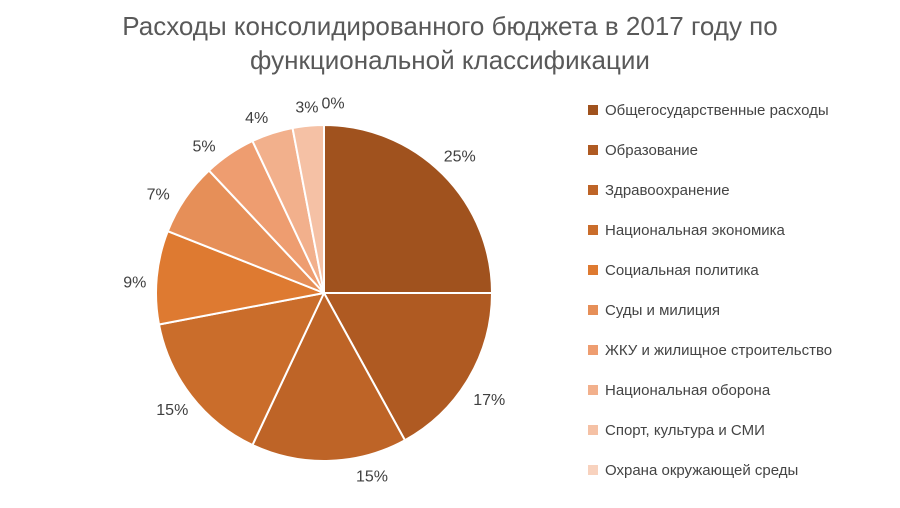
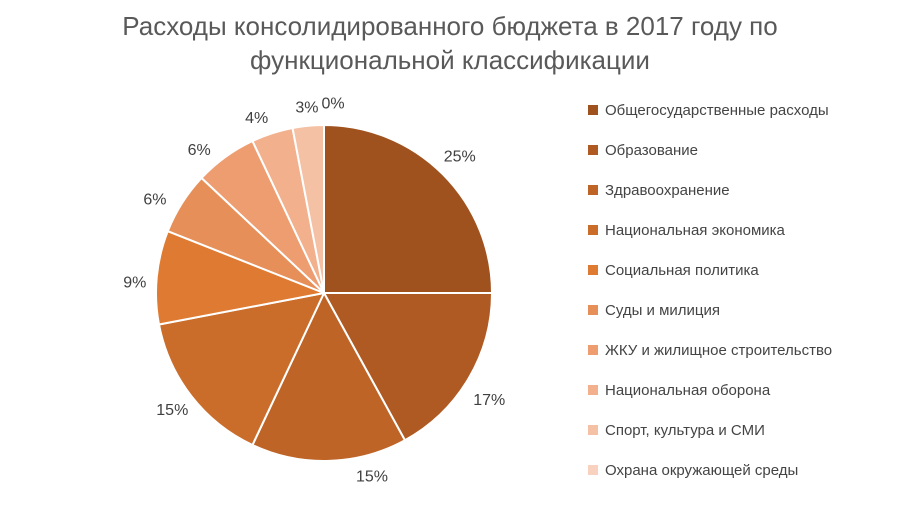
Суды и милиция: 7% -> 6%
ЖКУ и жилищное строительство: 5% -> 6%
